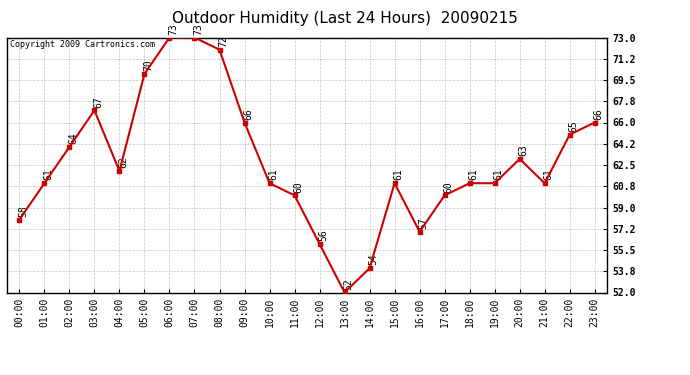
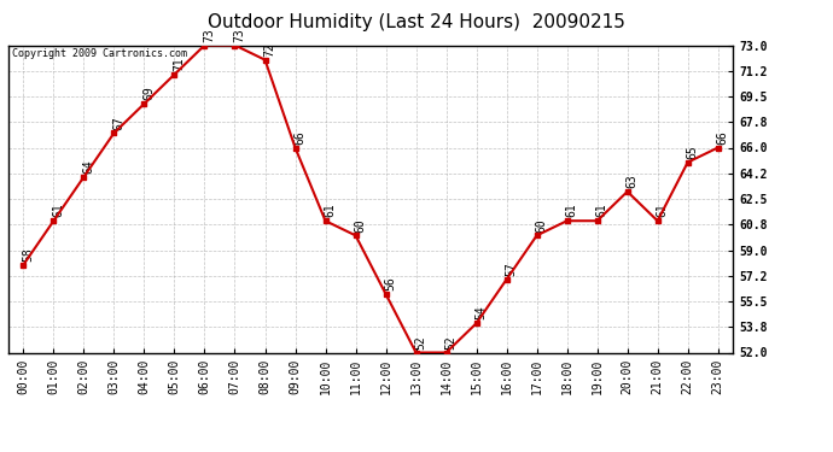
04:00: 62 -> 69
05:00: 70 -> 71
14:00: 54 -> 52
15:00: 61 -> 54
